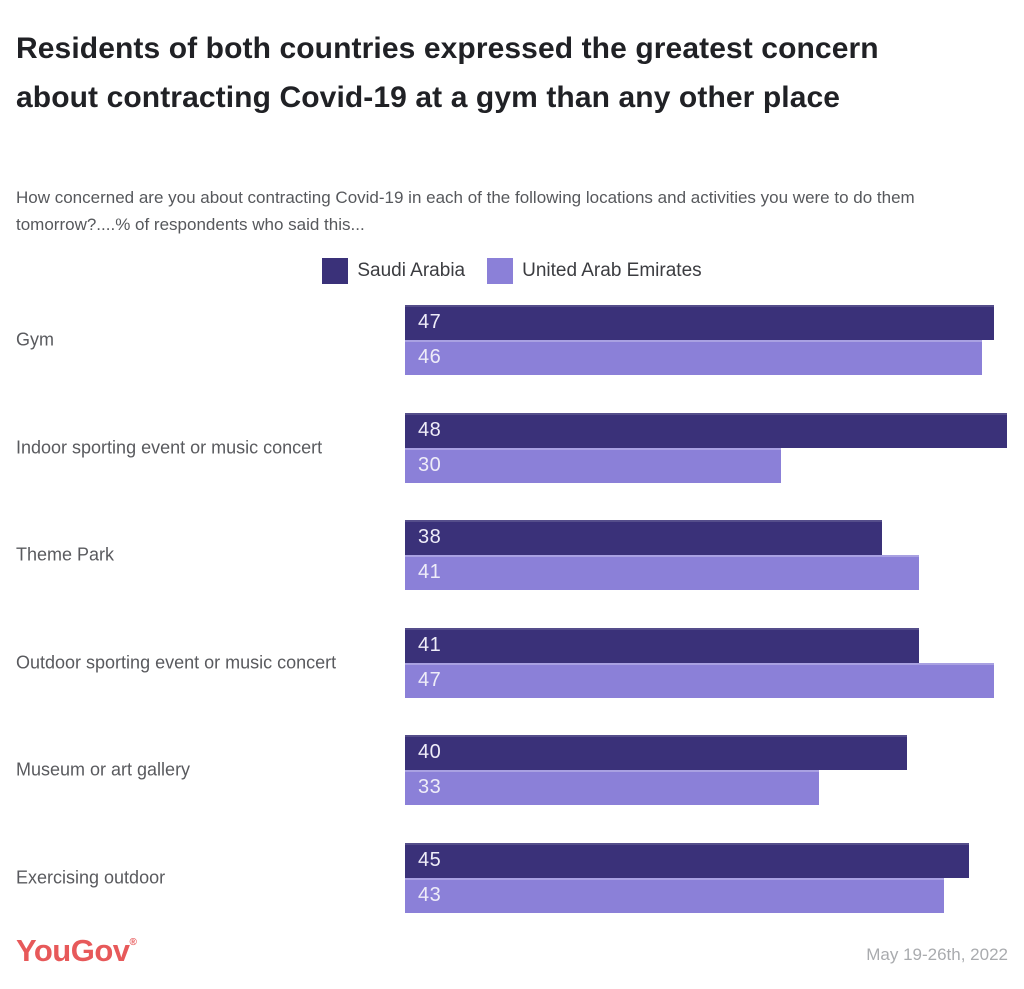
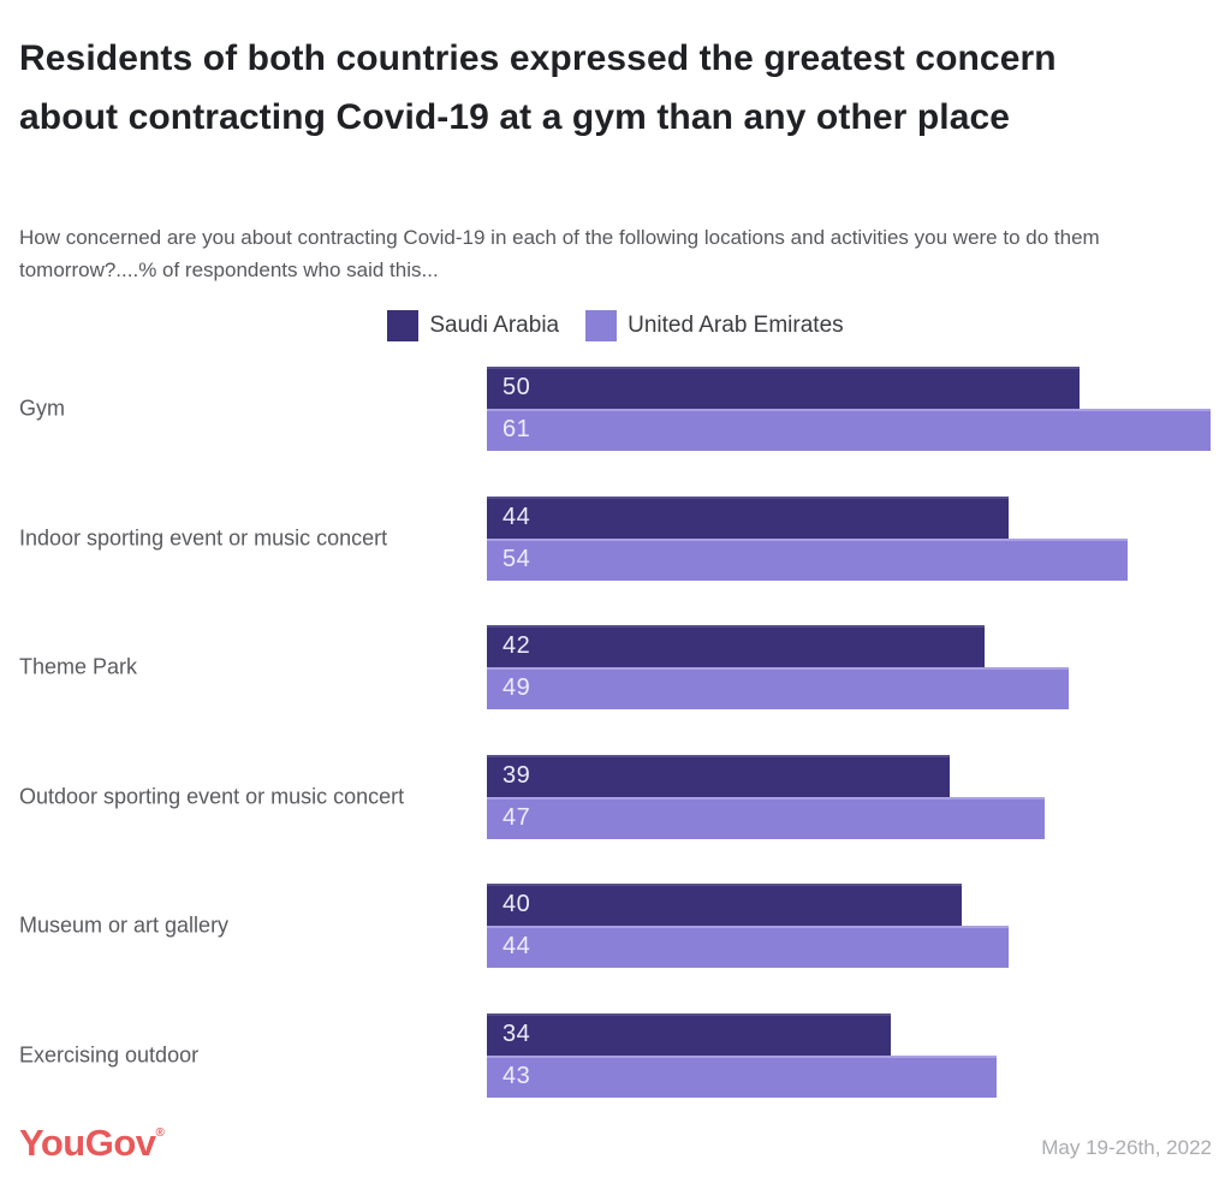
Saudi Arabia/Gym: 47 -> 50
United Arab Emirates/Gym: 46 -> 61
Saudi Arabia/Indoor sporting event or music concert: 48 -> 44
United Arab Emirates/Indoor sporting event or music concert: 30 -> 54
Saudi Arabia/Theme Park: 38 -> 42
United Arab Emirates/Theme Park: 41 -> 49
Saudi Arabia/Outdoor sporting event or music concert: 41 -> 39
United Arab Emirates/Museum or art gallery: 33 -> 44
Saudi Arabia/Exercising outdoor: 45 -> 34
